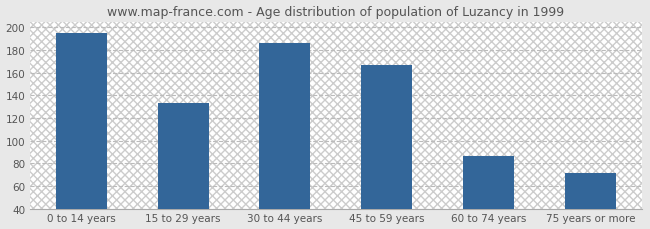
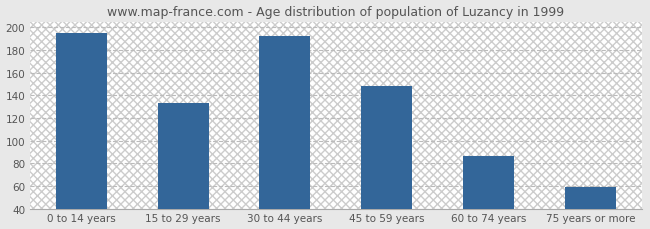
30 to 44 years: 186 -> 192
45 to 59 years: 167 -> 148
75 years or more: 71 -> 59
